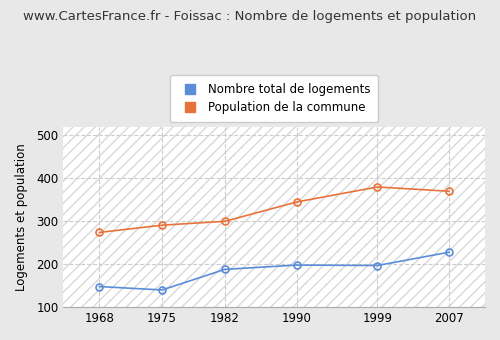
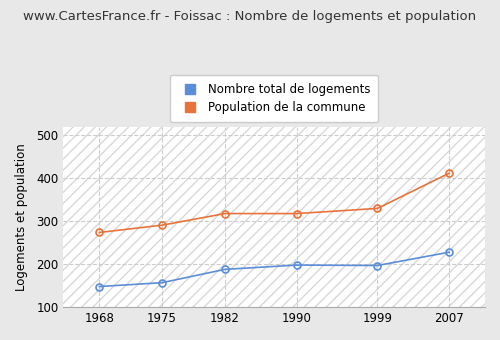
Nombre total de logements/1975: 140 -> 157
Population de la commune/1982: 300 -> 318
Population de la commune/1990: 345 -> 318
Population de la commune/1999: 380 -> 330
Population de la commune/2007: 370 -> 412
